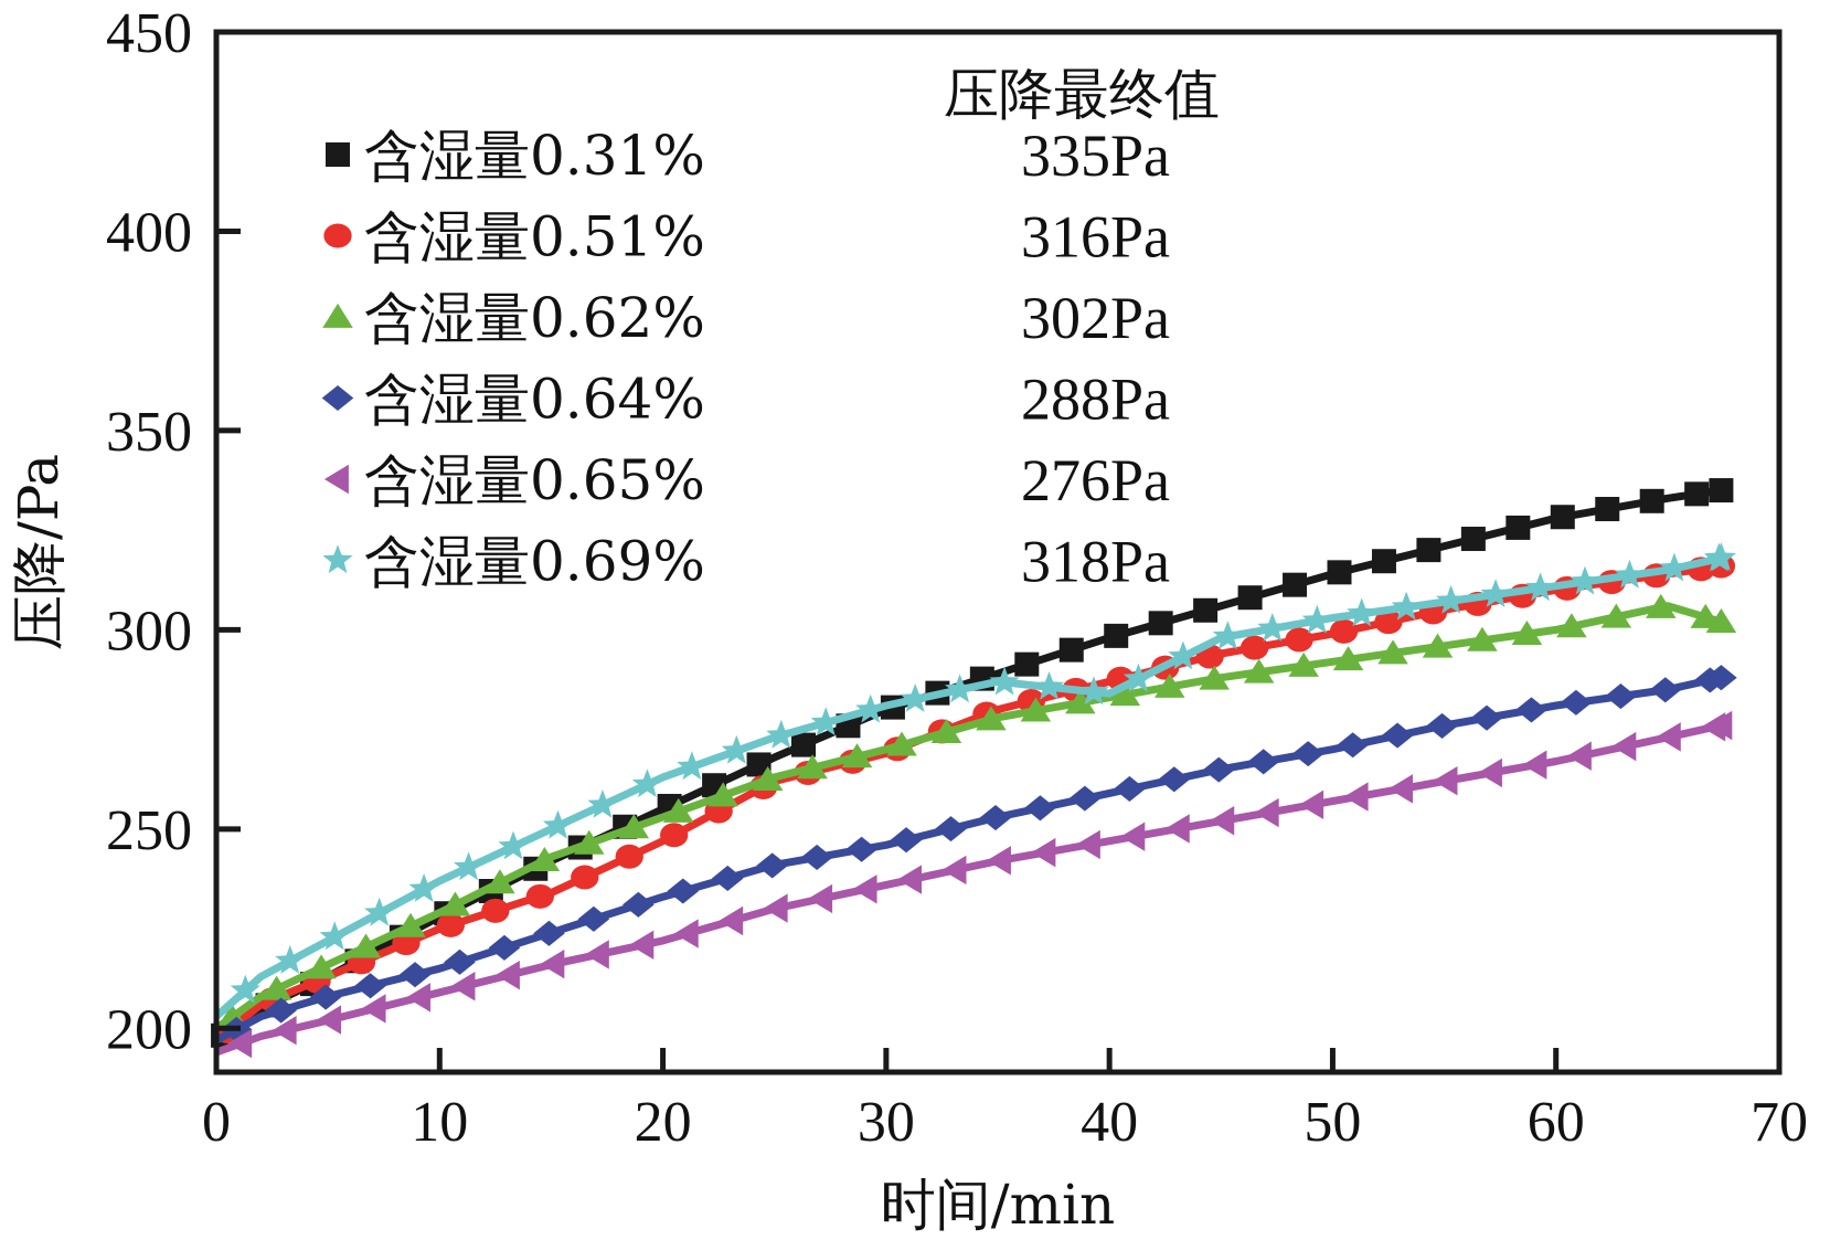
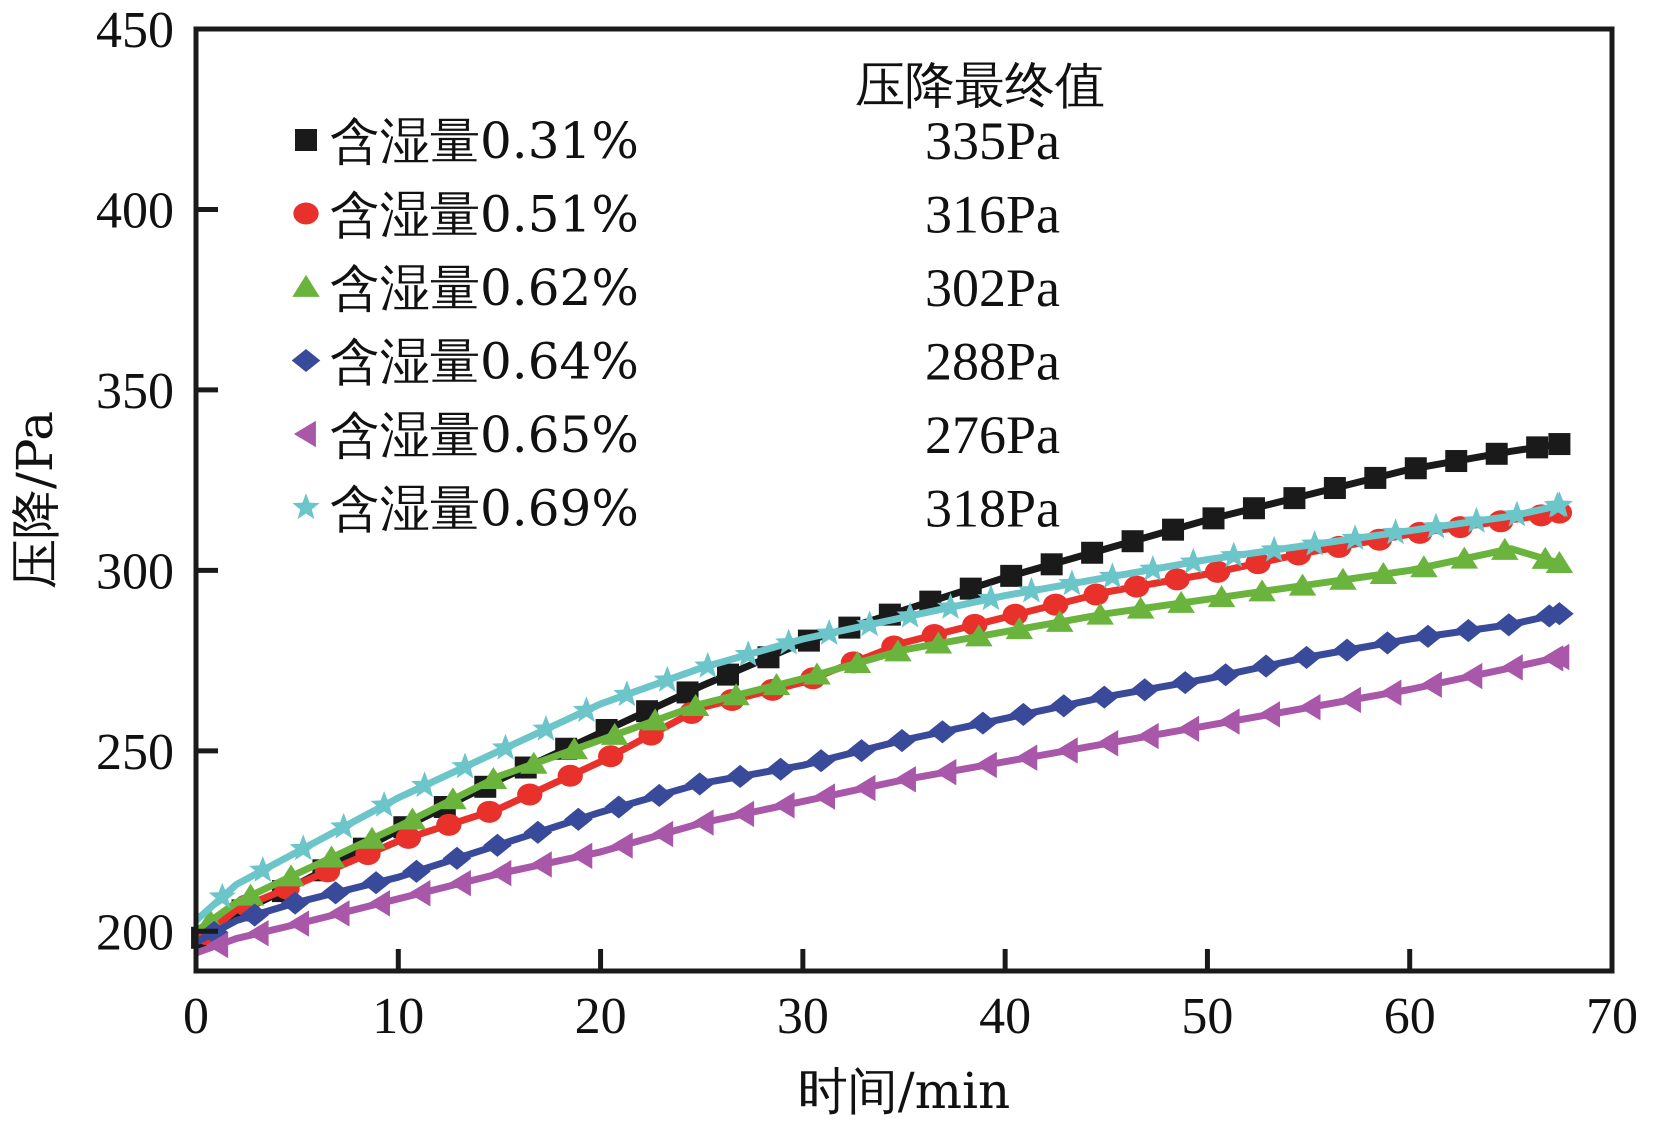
含湿量0.69%/40: 284 -> 293
